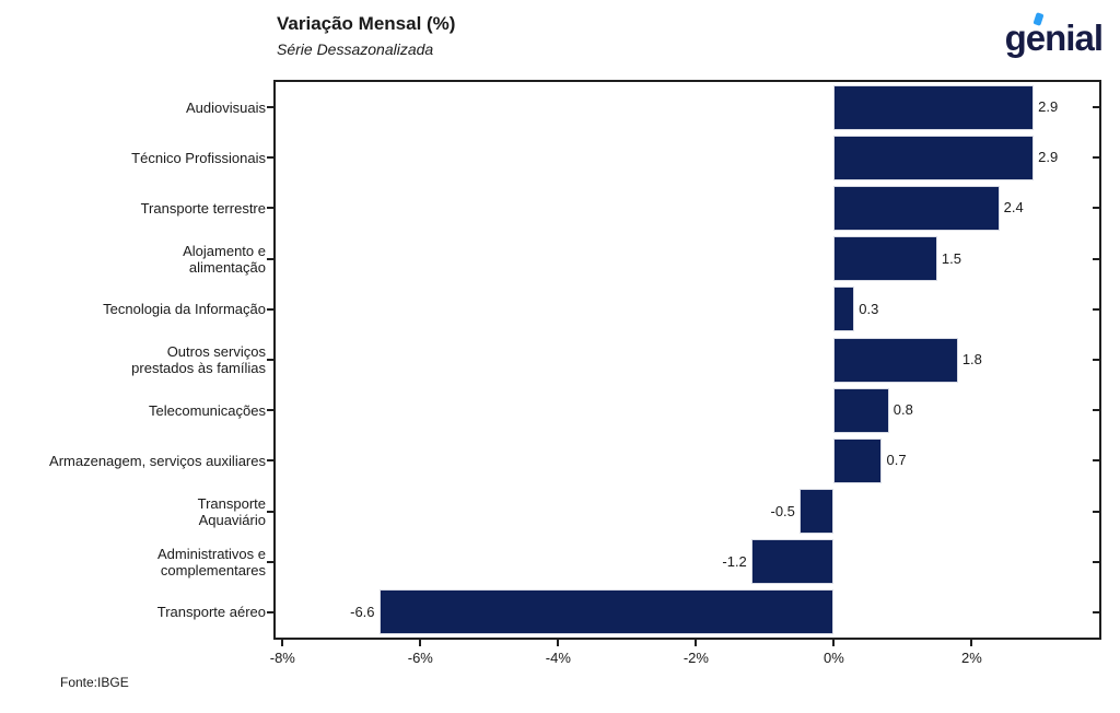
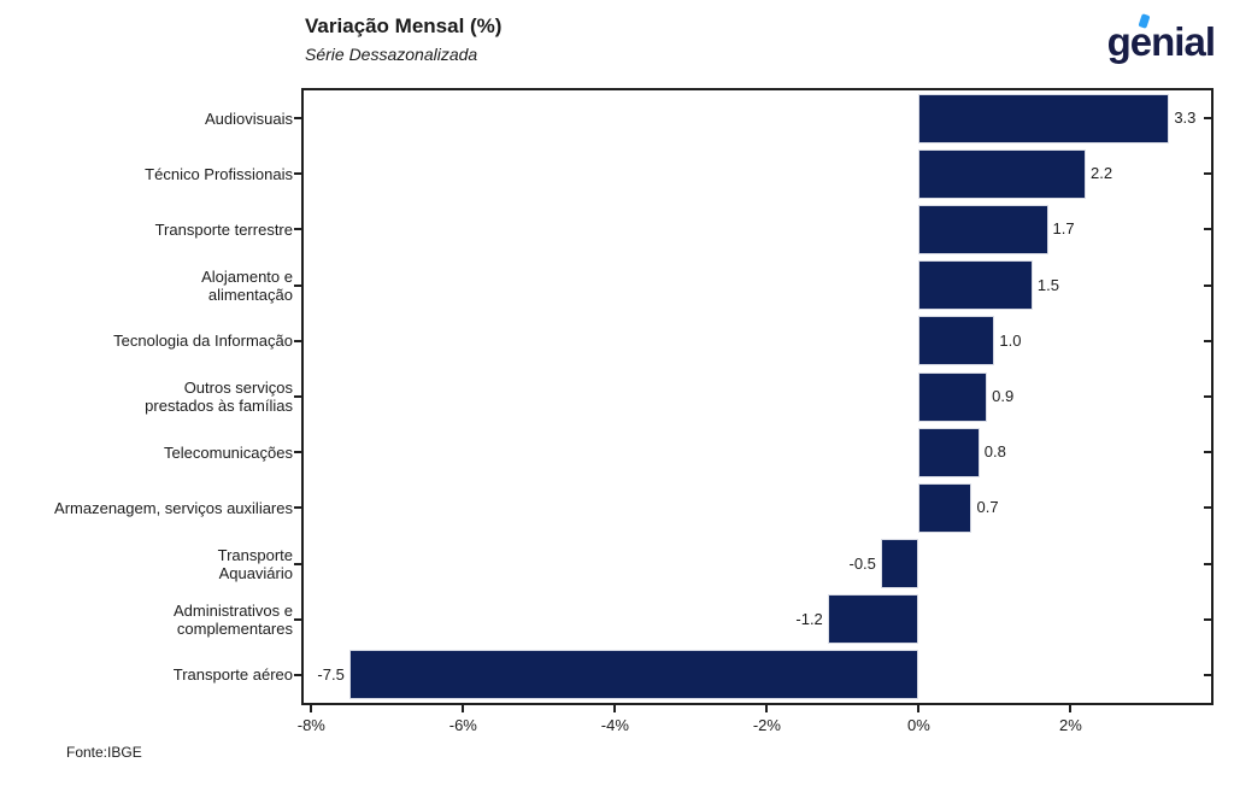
Audiovisuais: 2.9 -> 3.3
Técnico Profissionais: 2.9 -> 2.2
Transporte terrestre: 2.4 -> 1.7
Tecnologia da Informação: 0.3 -> 1.0
Outros serviços prestados às famílias: 1.8 -> 0.9
Transporte aéreo: -6.6 -> -7.5
